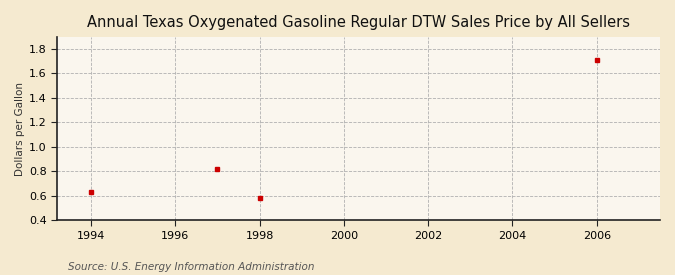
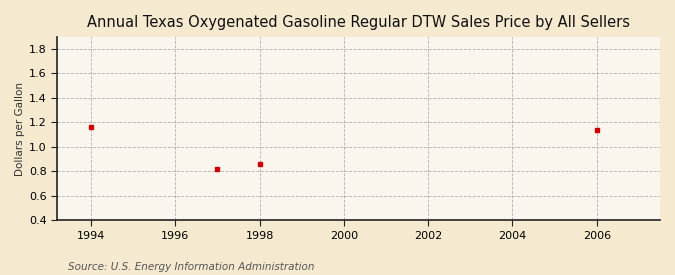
1994: 0.63 -> 1.16
1998: 0.58 -> 0.86
2006: 1.71 -> 1.14
